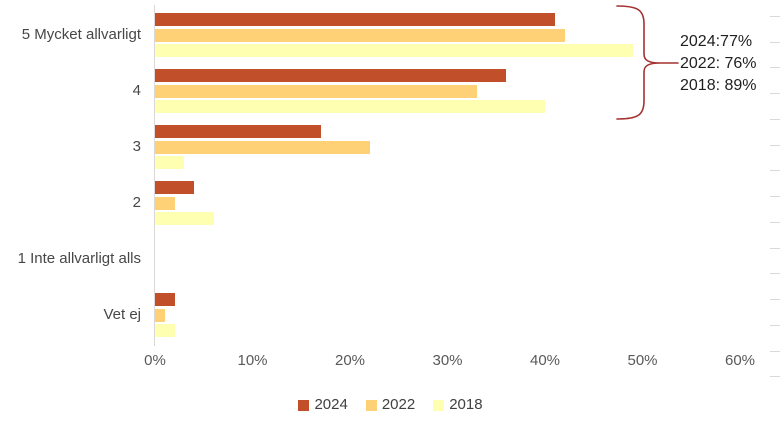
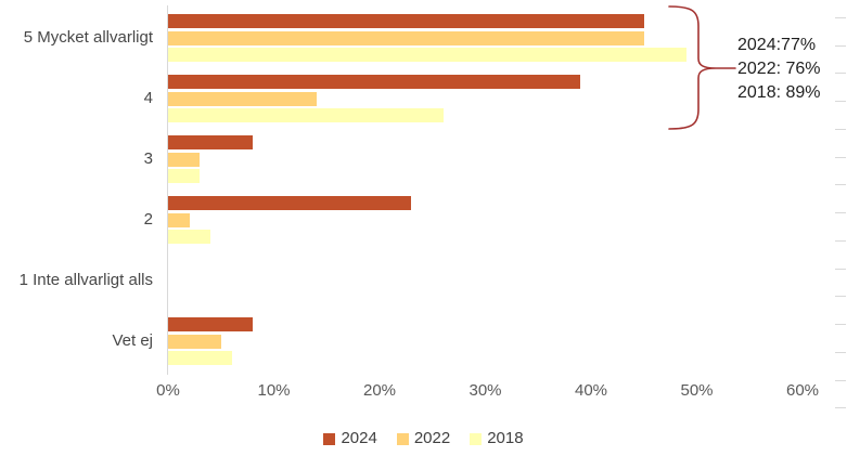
2024/5 Mycket allvarligt: 41% -> 45%
2022/5 Mycket allvarligt: 42% -> 45%
2024/4: 36% -> 39%
2022/4: 33% -> 14%
2018/4: 40% -> 26%
2024/3: 17% -> 8%
2022/3: 22% -> 3%
2024/2: 4% -> 23%
2018/2: 6% -> 4%
2024/Vet ej: 2% -> 8%
2022/Vet ej: 1% -> 5%
2018/Vet ej: 2% -> 6%
